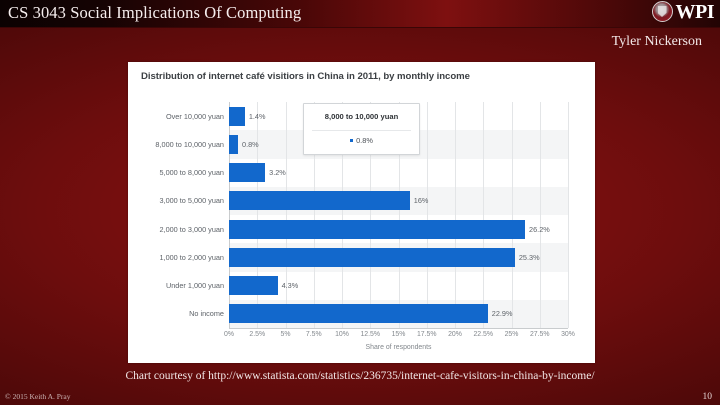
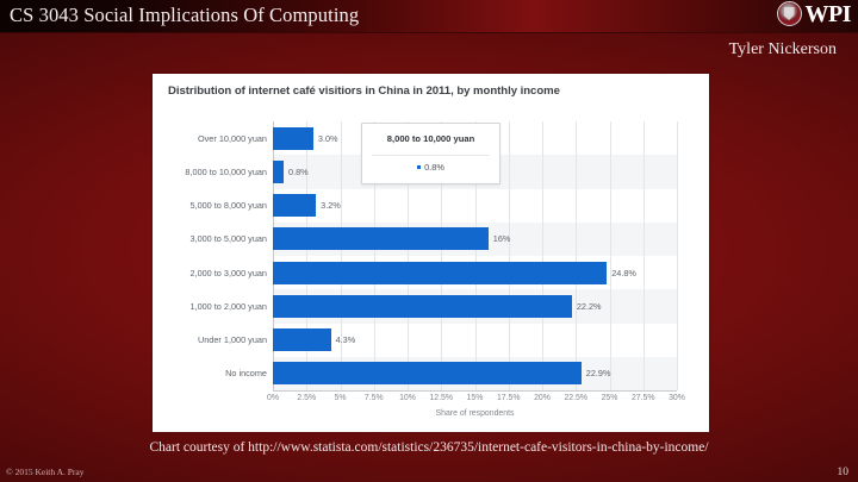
Over 10,000 yuan: 1.4% -> 3.0%
2,000 to 3,000 yuan: 26.2% -> 24.8%
1,000 to 2,000 yuan: 25.3% -> 22.2%
